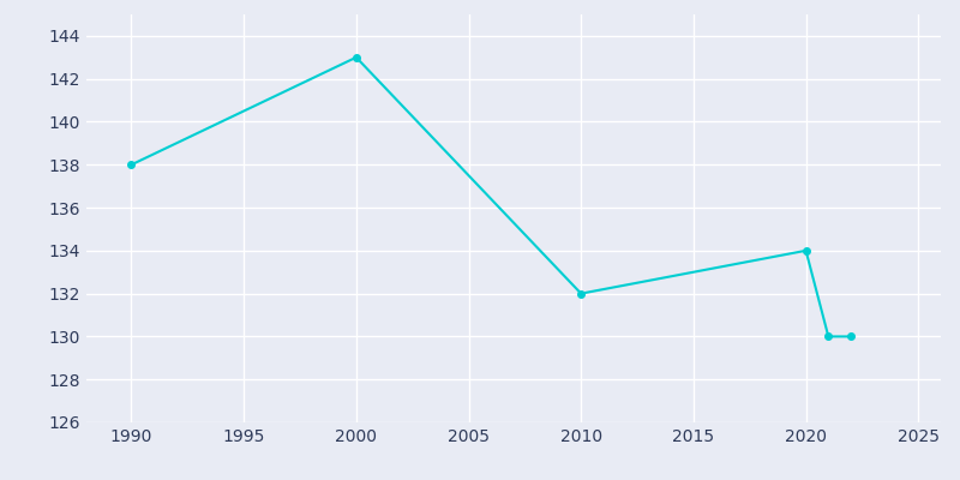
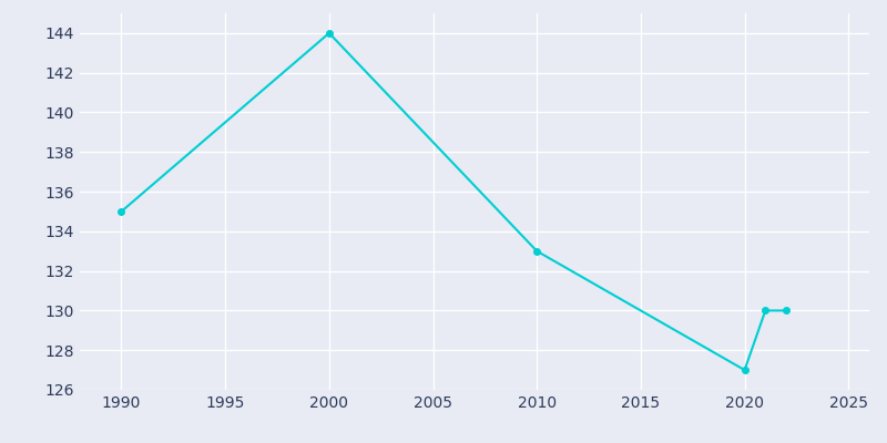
1990: 138 -> 135
2000: 143 -> 144
2010: 132 -> 133
2020: 134 -> 127
